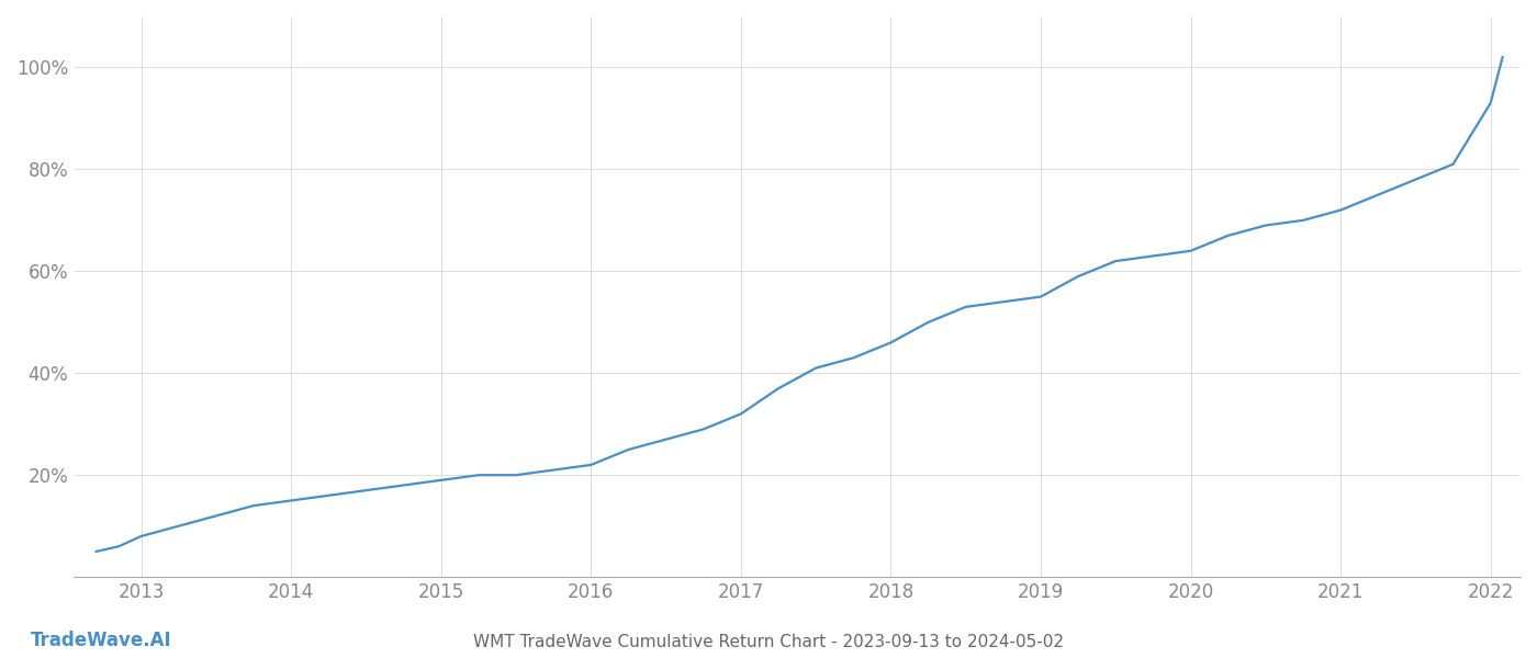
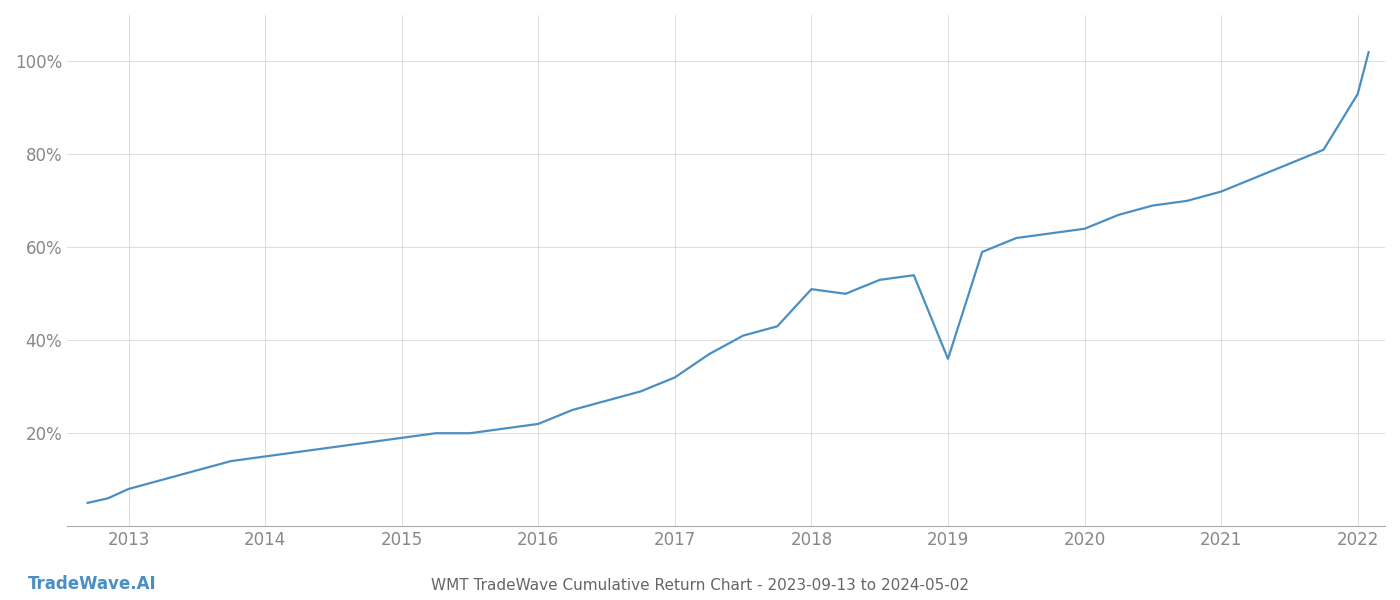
2018: 46% -> 51%
2019: 55% -> 36%
